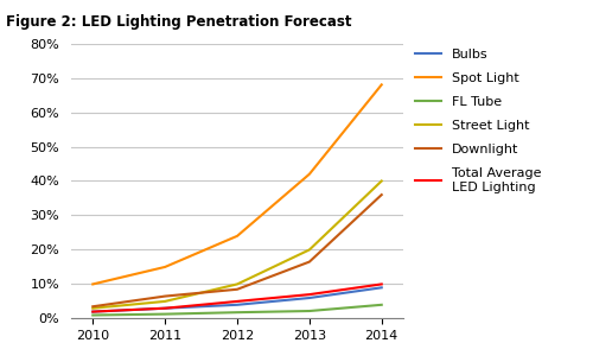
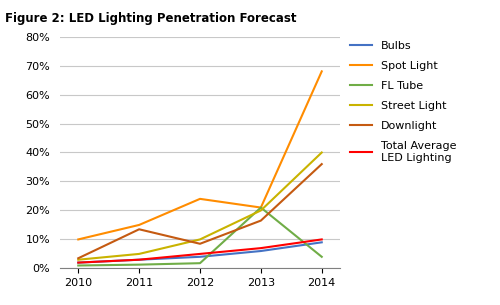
Downlight/2011: 6.5% -> 13.5%
Spot Light/2013: 42% -> 21%
FL Tube/2013: 2.2% -> 21.0%
